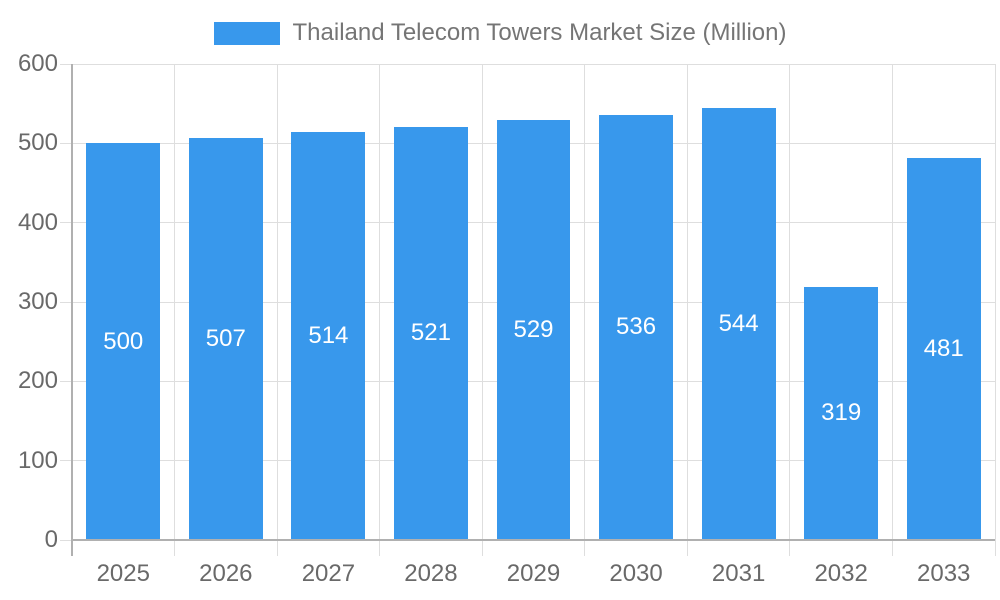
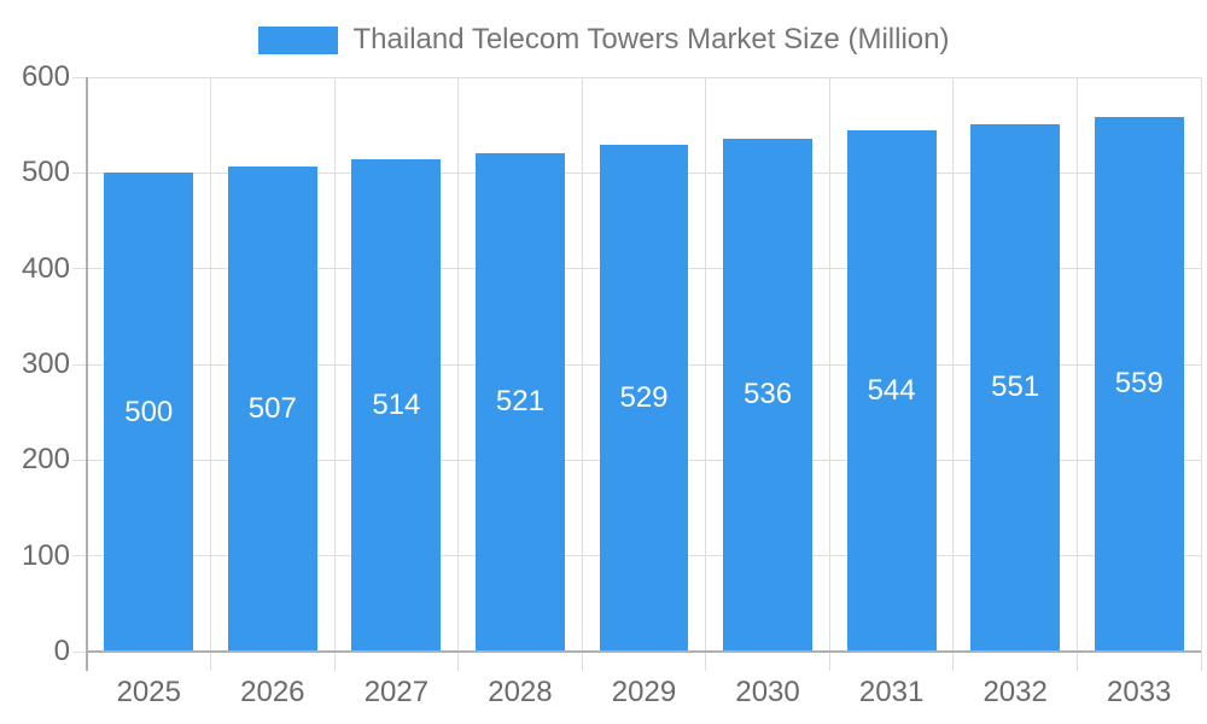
2032: 319 -> 551
2033: 481 -> 559
